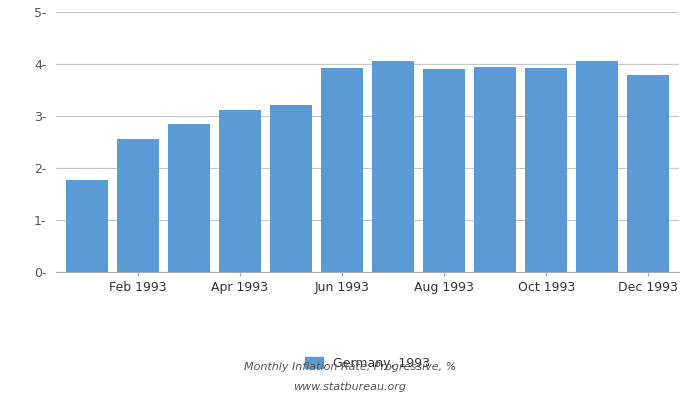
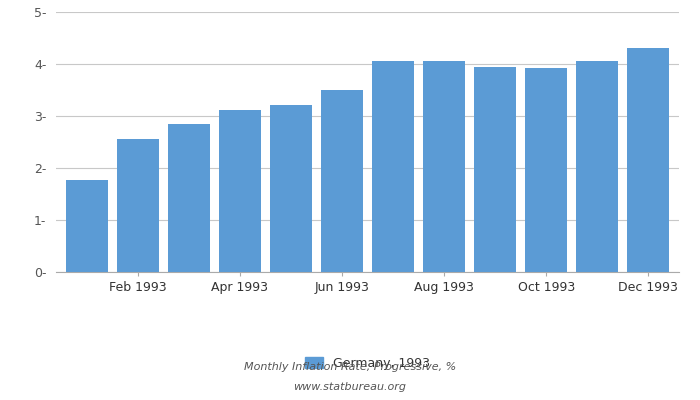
Jun 1993: 3.92- -> 3.50-
Aug 1993: 3.90- -> 4.05-
Dec 1993: 3.78- -> 4.31-
